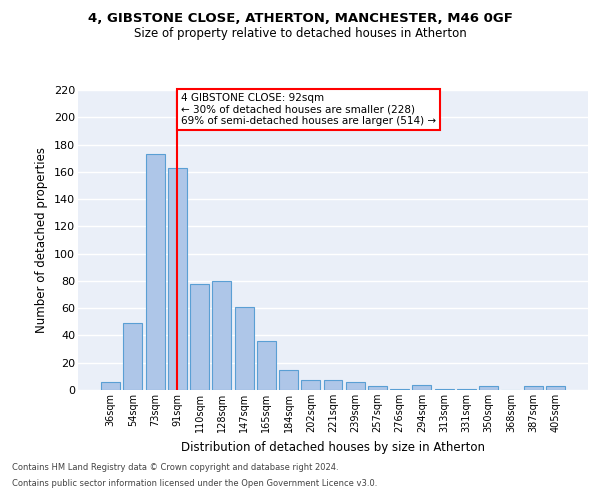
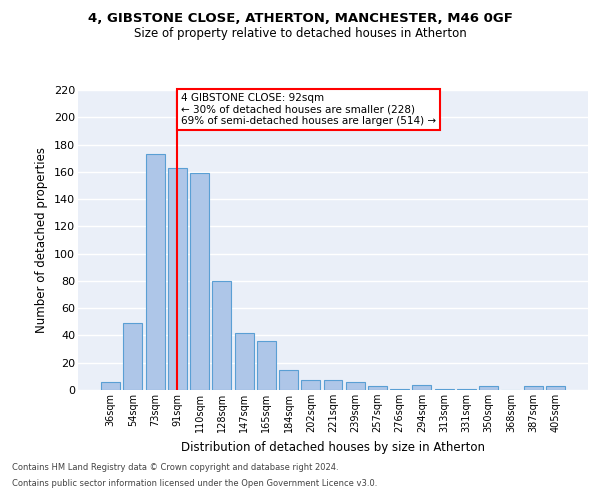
110sqm: 78 -> 159
147sqm: 61 -> 42
